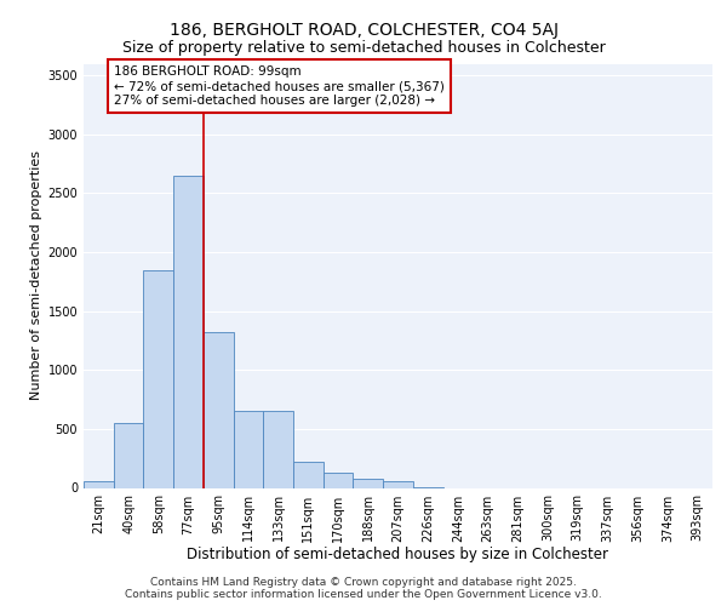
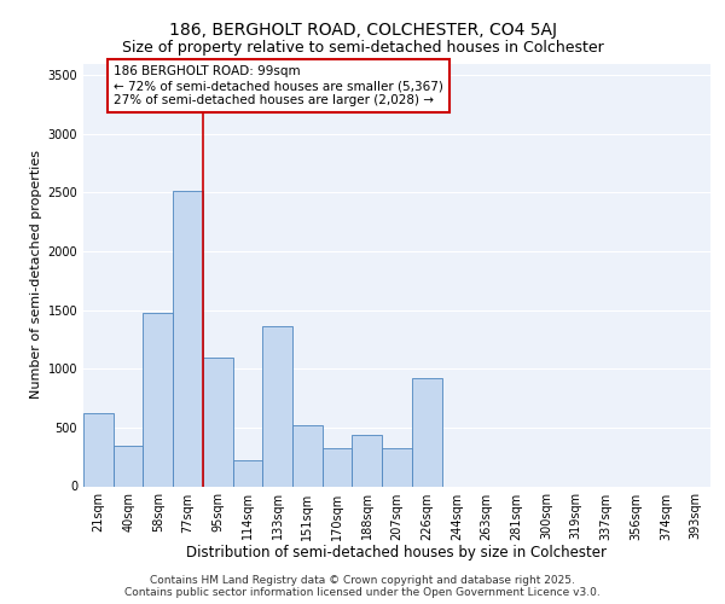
21sqm: 60 -> 620
40sqm: 550 -> 340
58sqm: 1850 -> 1480
77sqm: 2650 -> 2520
95sqm: 1320 -> 1100
114sqm: 650 -> 220
133sqm: 650 -> 1360
151sqm: 220 -> 520
170sqm: 130 -> 320
188sqm: 80 -> 440
207sqm: 60 -> 320
226sqm: 10 -> 920
